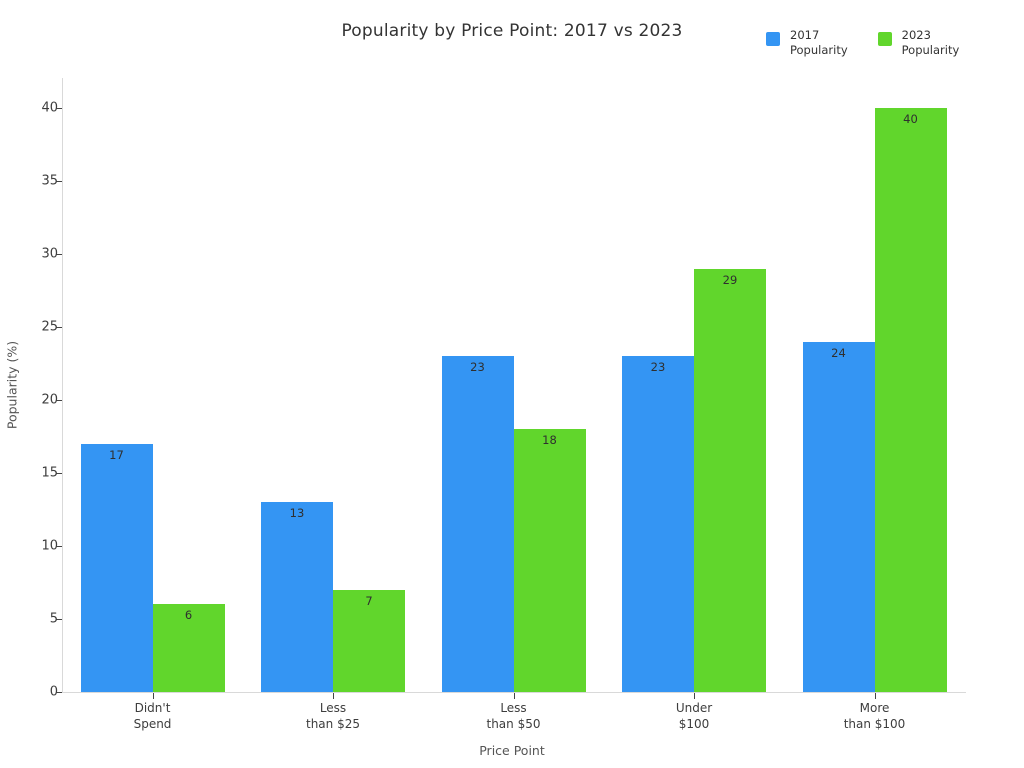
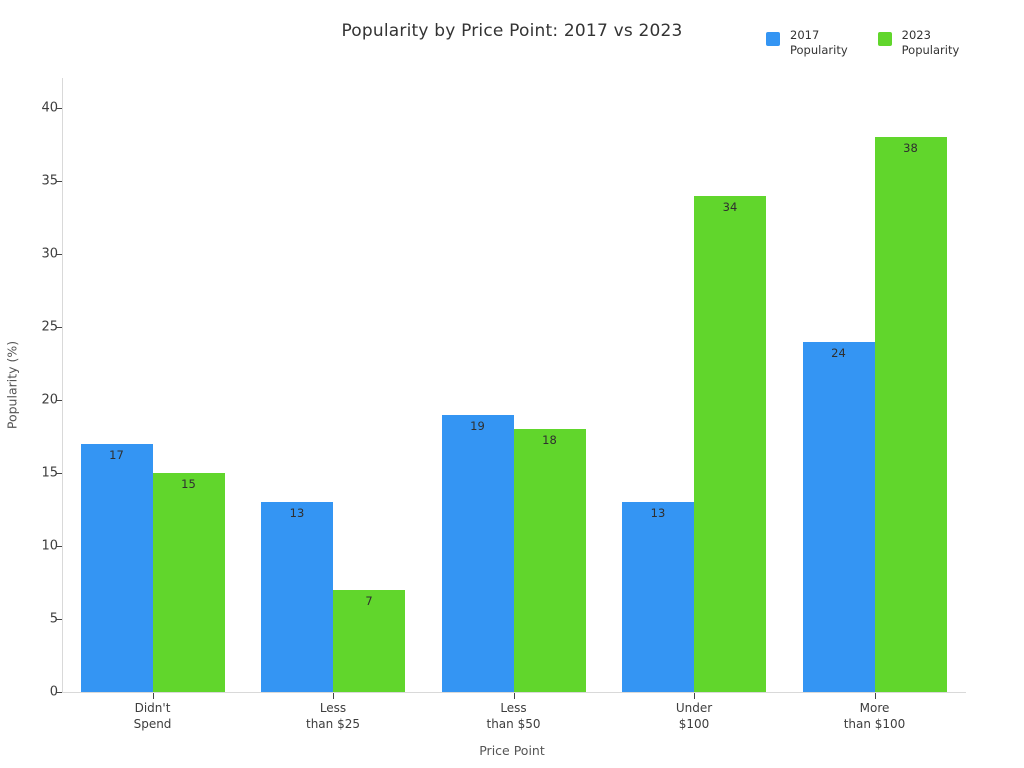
2023 Popularity/Didn't Spend: 6 -> 15
2017 Popularity/Less than $50: 23 -> 19
2017 Popularity/Under $100: 23 -> 13
2023 Popularity/Under $100: 29 -> 34
2023 Popularity/More than $100: 40 -> 38
